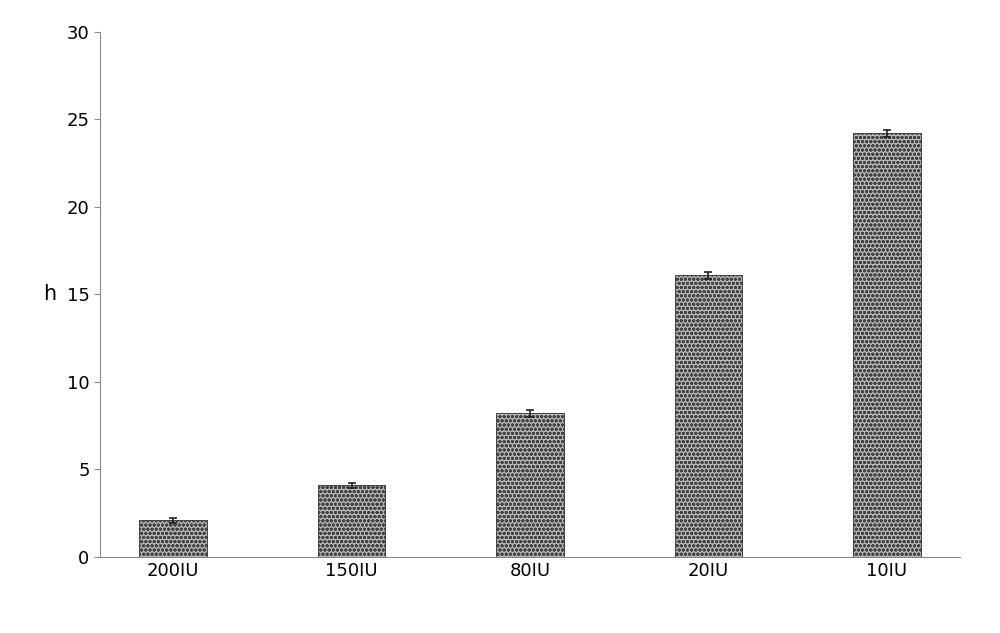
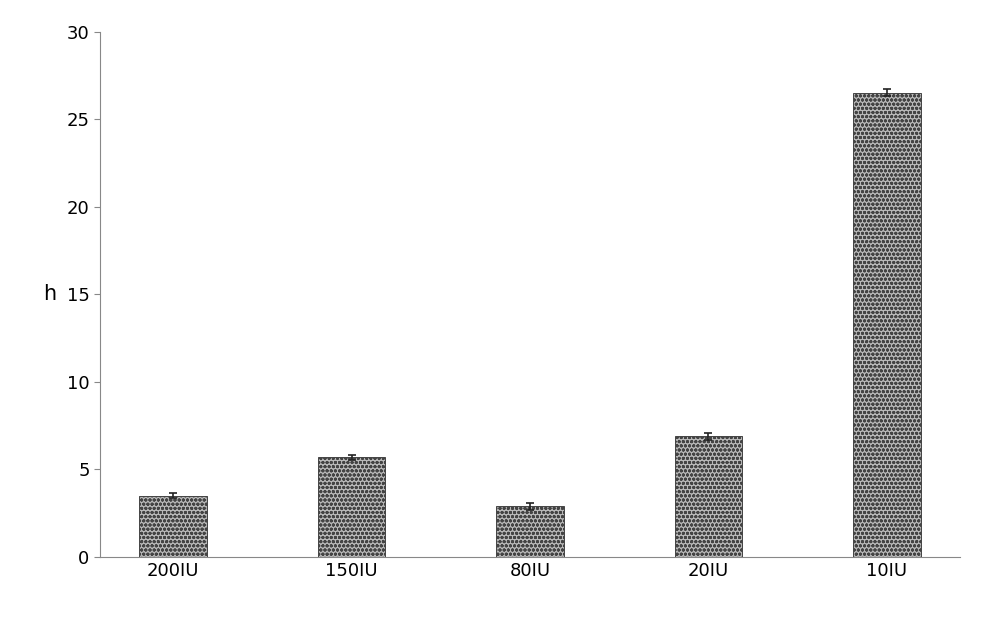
200IU: 2.1 -> 3.5
150IU: 4.1 -> 5.7
80IU: 8.2 -> 2.9
20IU: 16.1 -> 6.9
10IU: 24.2 -> 26.5
